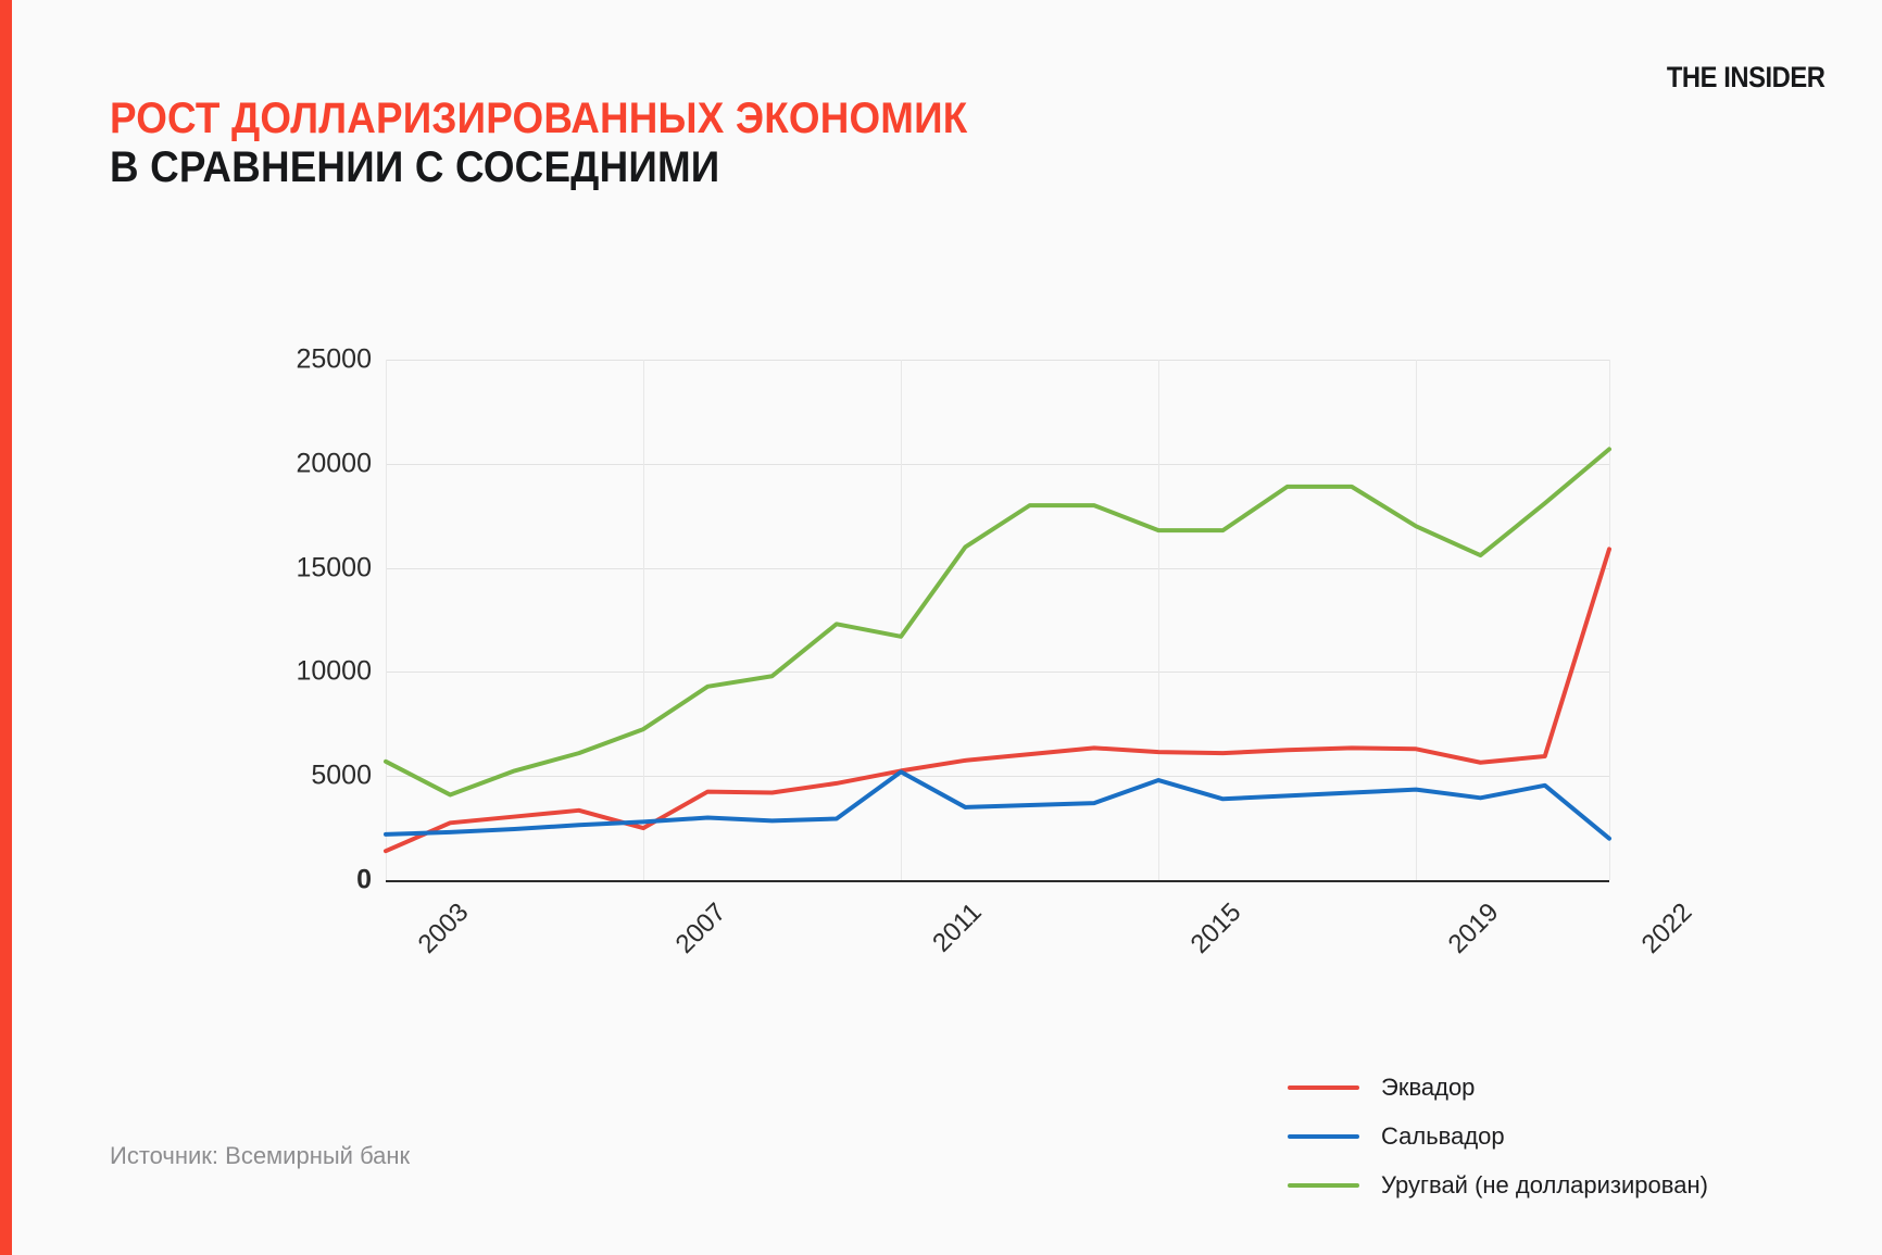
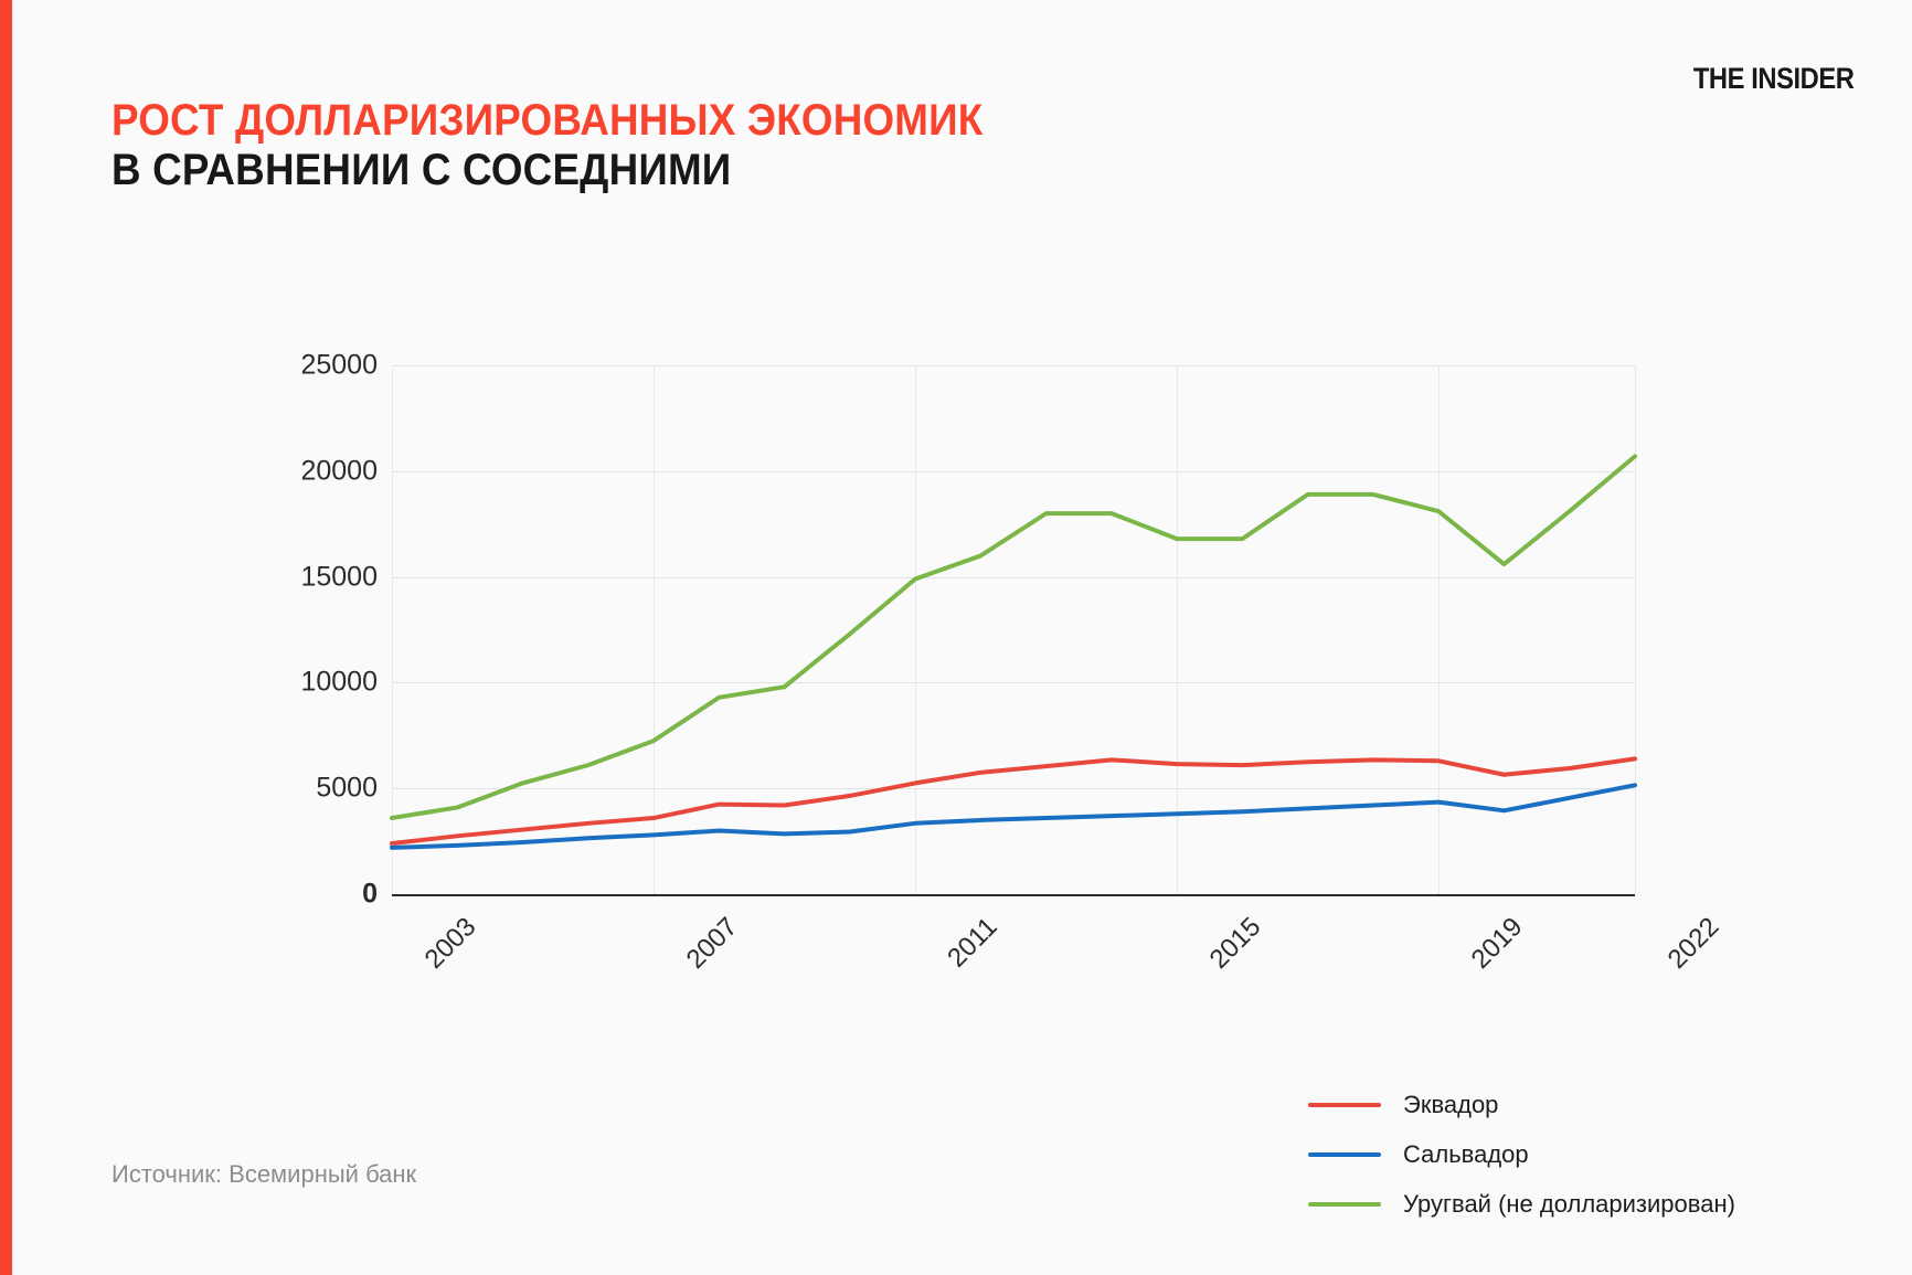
Эквадор/2003: 1400 -> 2400
Уругвай (не долларизирован)/2003: 5700 -> 3600
Эквадор/2007: 2500 -> 3600
Сальвадор/2011: 5200 -> 3400
Уругвай (не долларизирован)/2011: 11700 -> 14900
Сальвадор/2015: 4800 -> 3800
Уругвай (не долларизирован)/2019: 17000 -> 18100
Эквадор/2022: 15900 -> 6400
Сальвадор/2022: 2000 -> 5200
